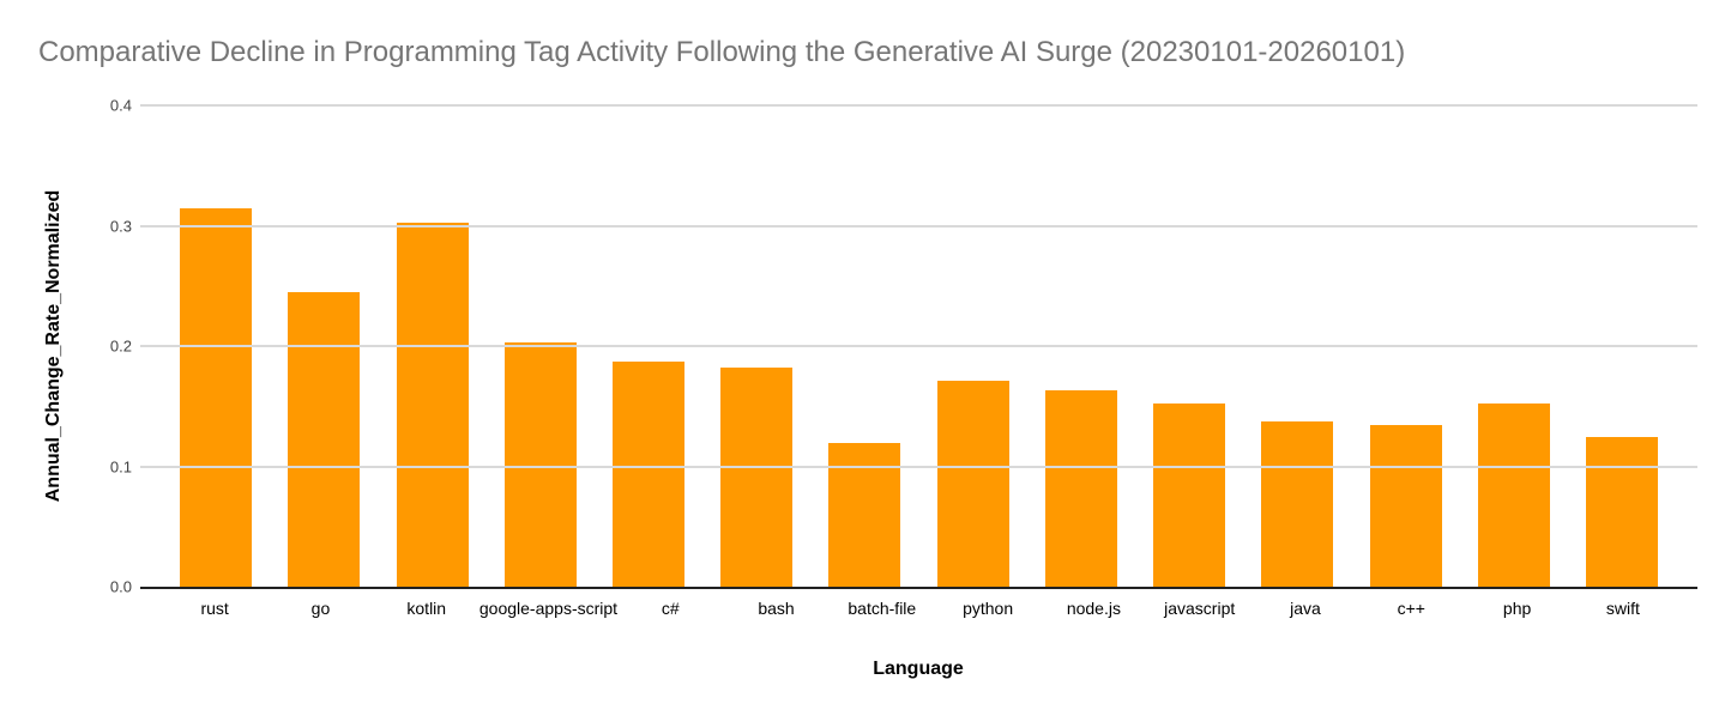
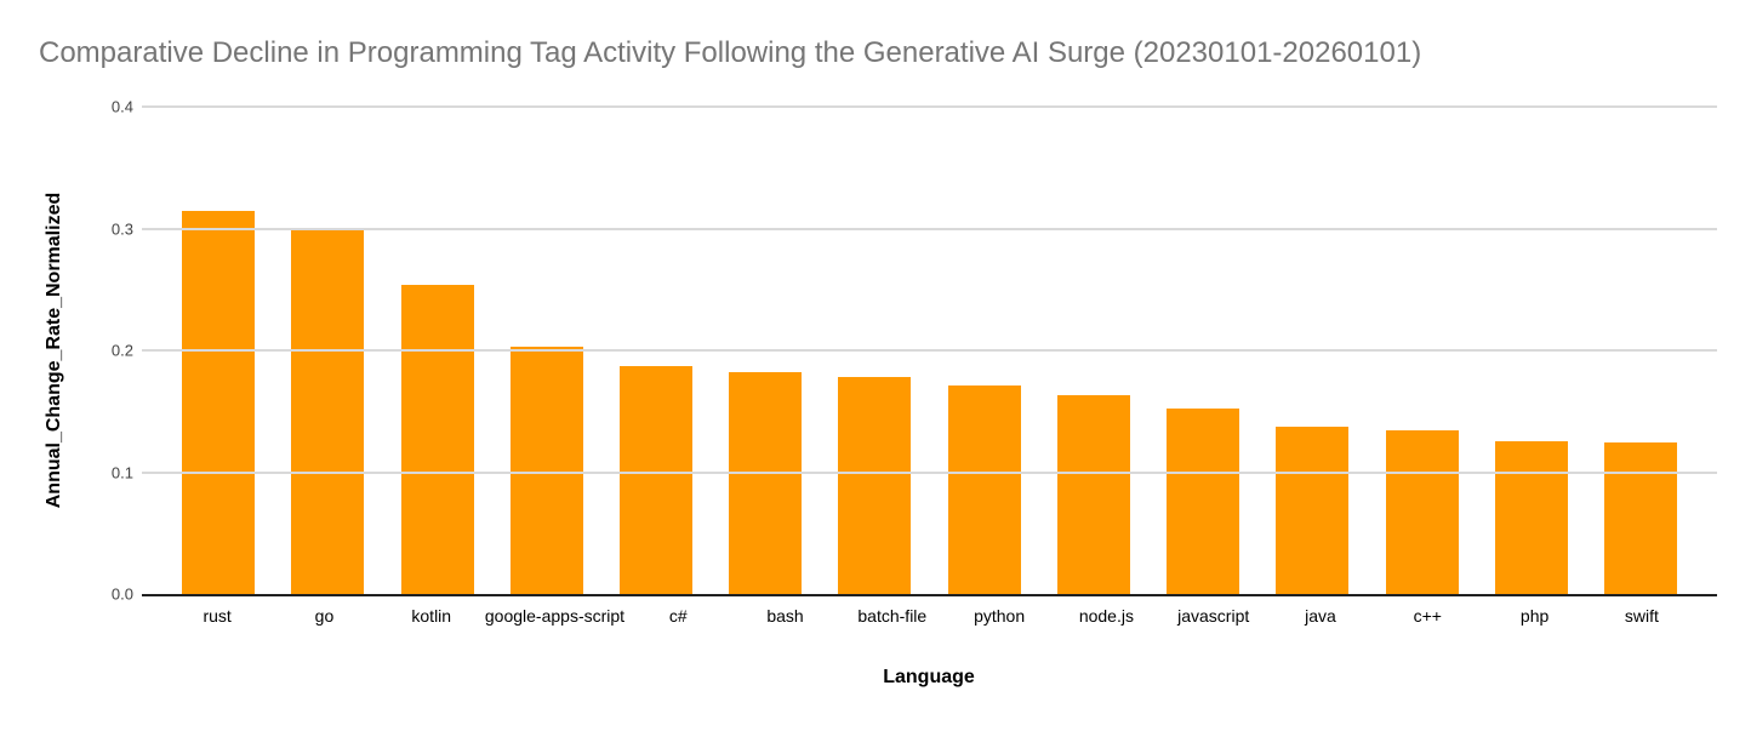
go: 0.245 -> 0.301
kotlin: 0.303 -> 0.254
batch-file: 0.119 -> 0.178
php: 0.152 -> 0.125
